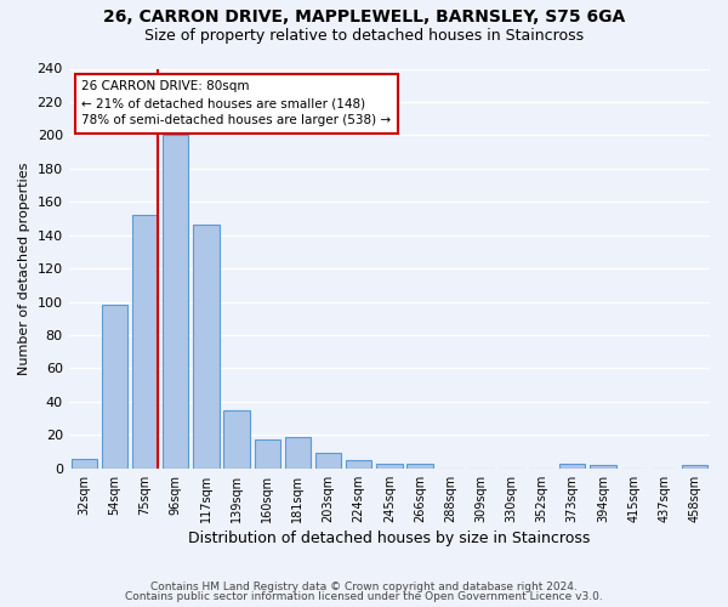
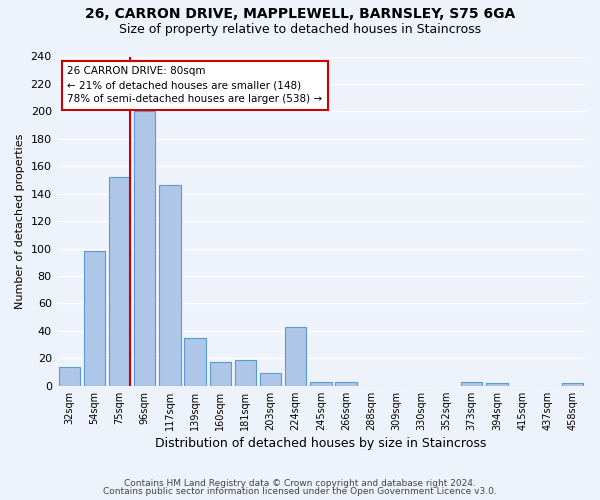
32sqm: 6 -> 14
224sqm: 5 -> 43
